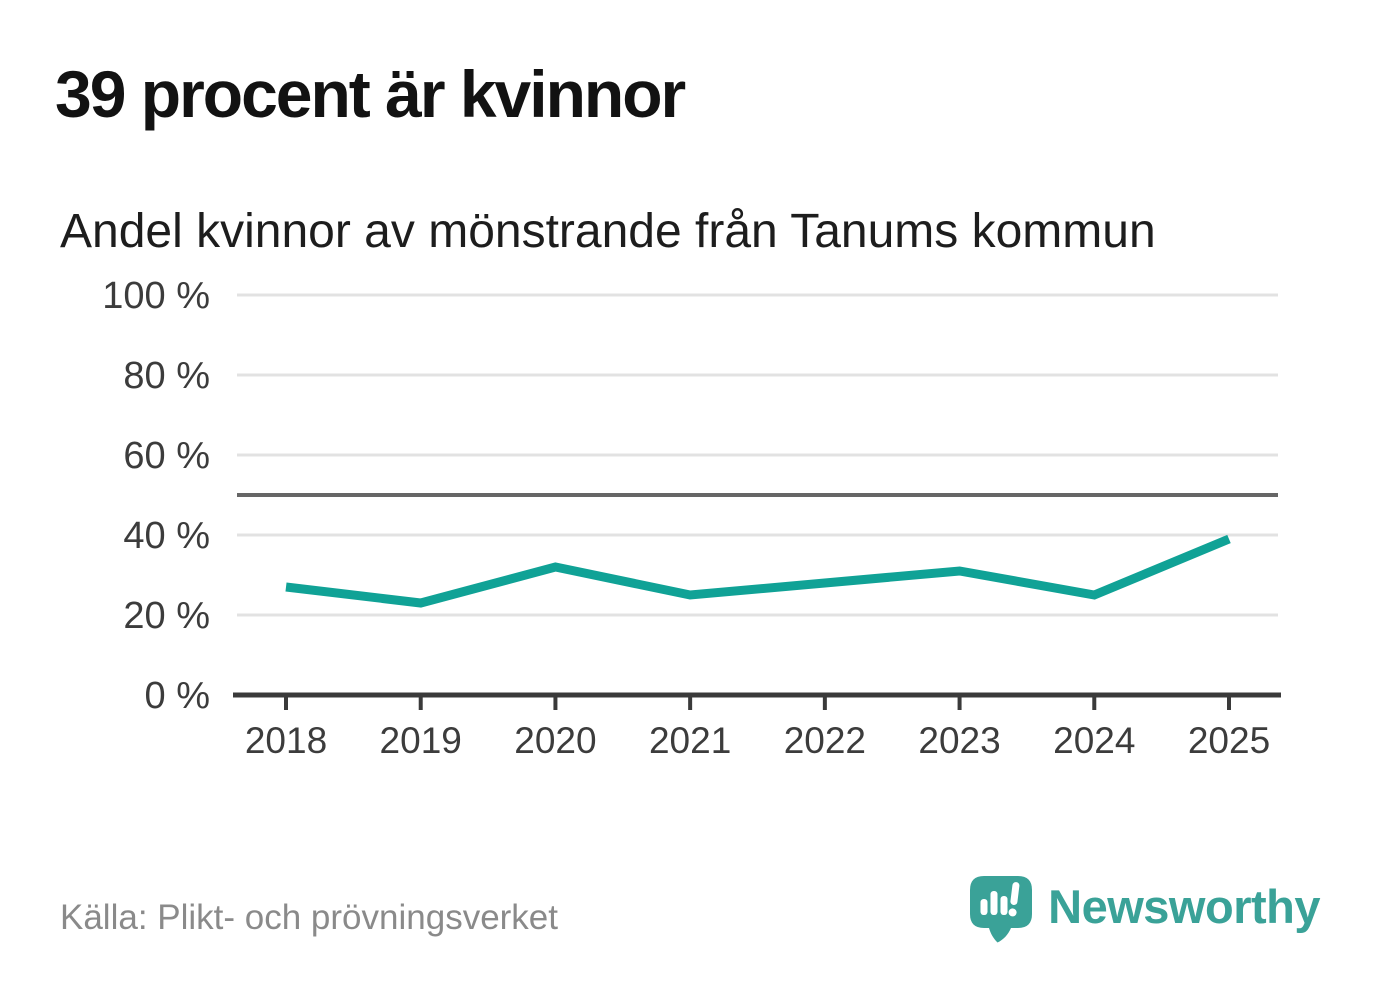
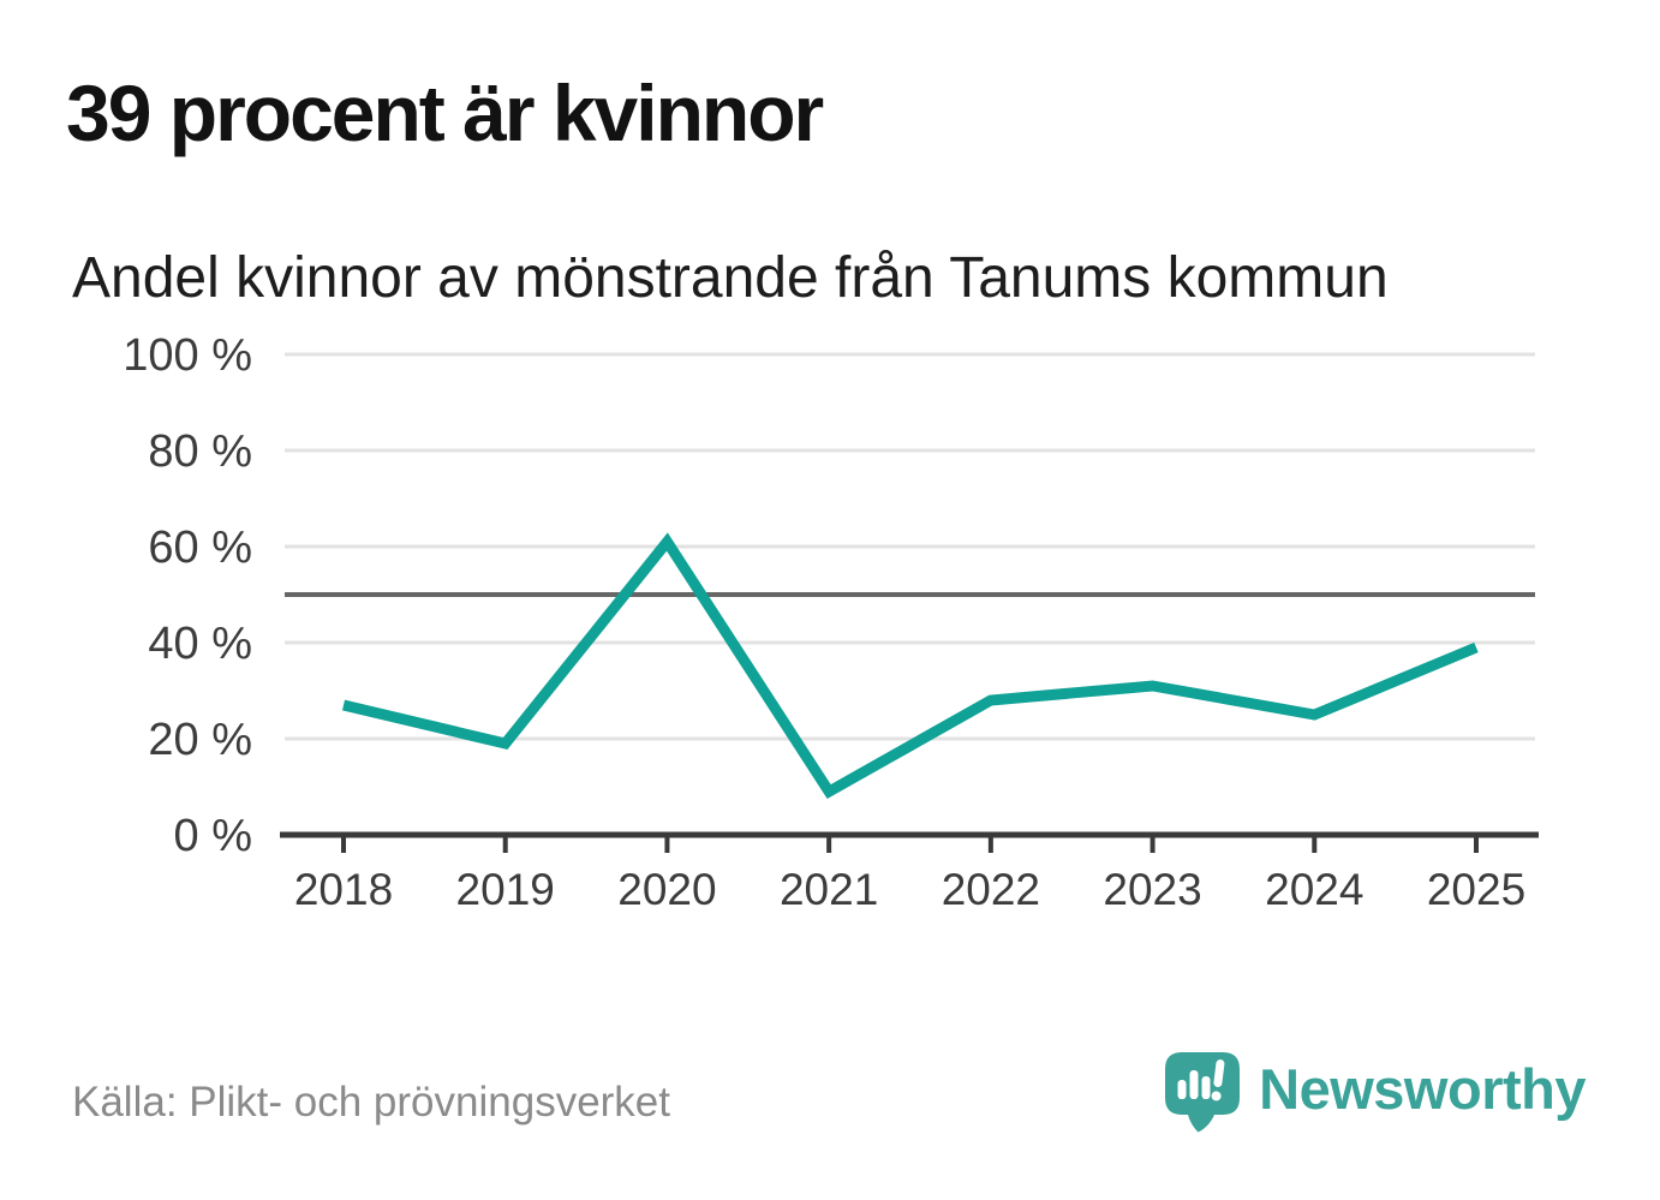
2019: 23% -> 19%
2020: 32% -> 61%
2021: 25% -> 9%
